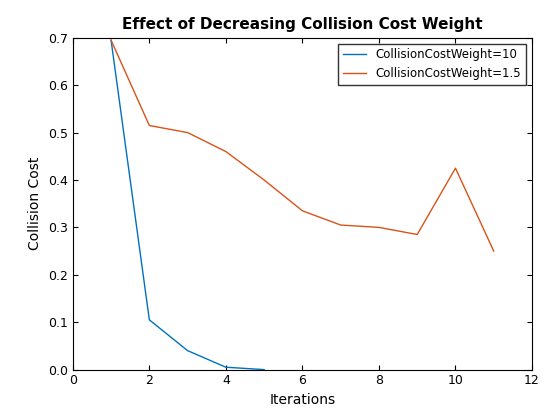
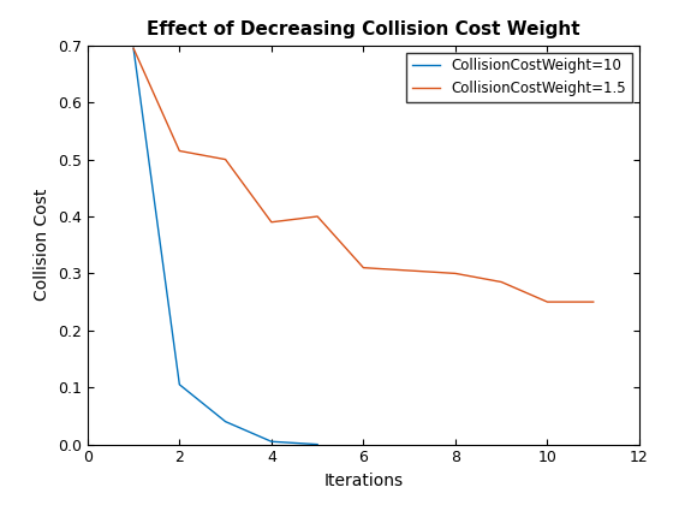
CollisionCostWeight=1.5/4: 0.460 -> 0.390
CollisionCostWeight=1.5/6: 0.335 -> 0.310
CollisionCostWeight=1.5/10: 0.425 -> 0.250
